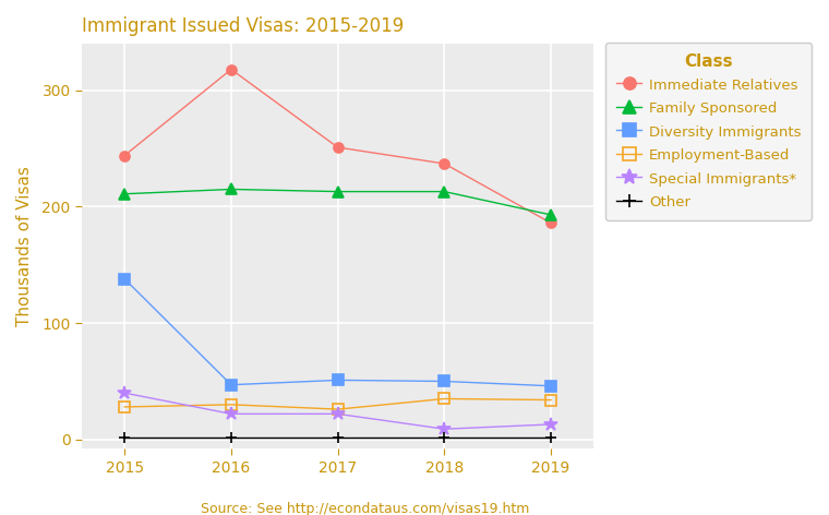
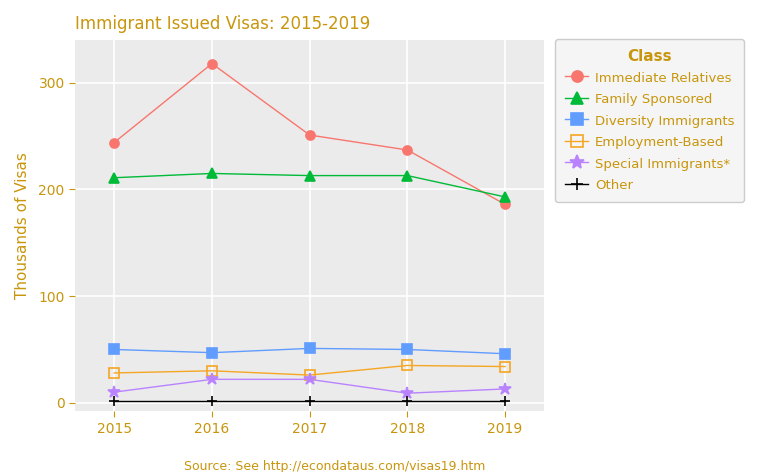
Diversity Immigrants/2015: 138 -> 50
Special Immigrants*/2015: 40 -> 10
